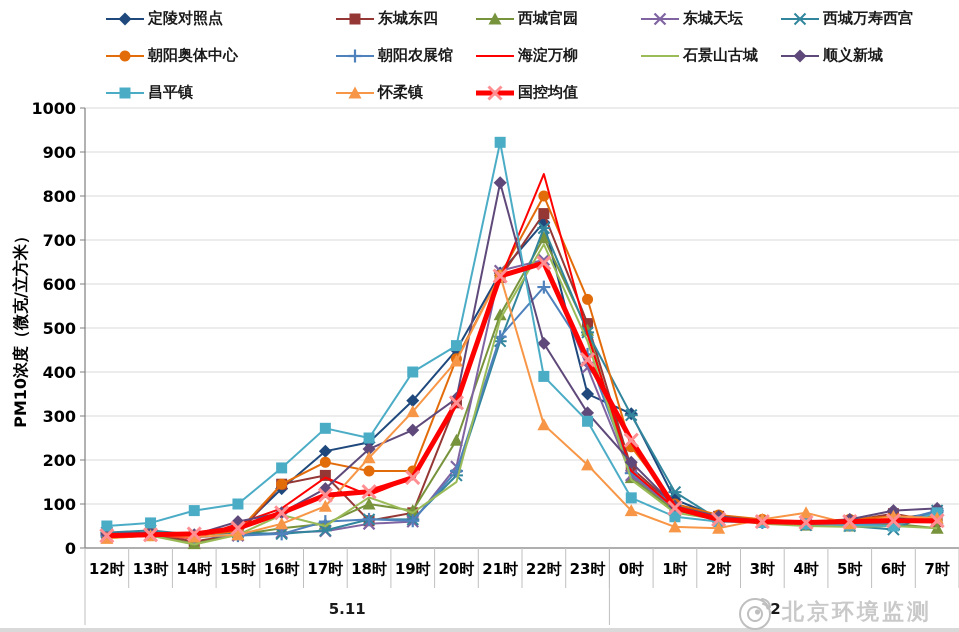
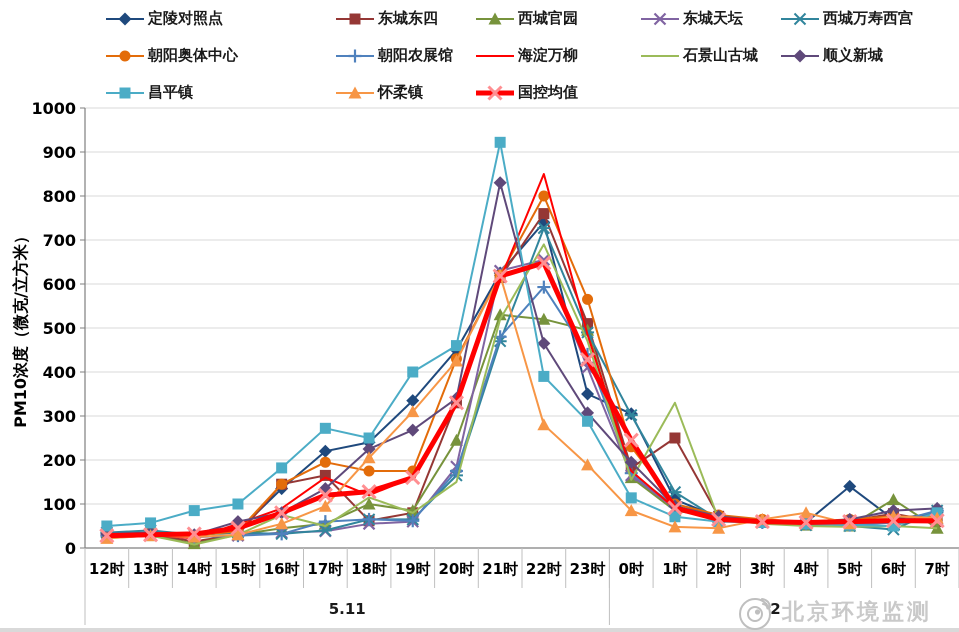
西城官园/22时: 700 -> 520
东城东四/1时: 100 -> 250
石景山古城/1时: 80 -> 330
定陵对照点/5时: 60 -> 140
西城官园/6时: 60 -> 110
